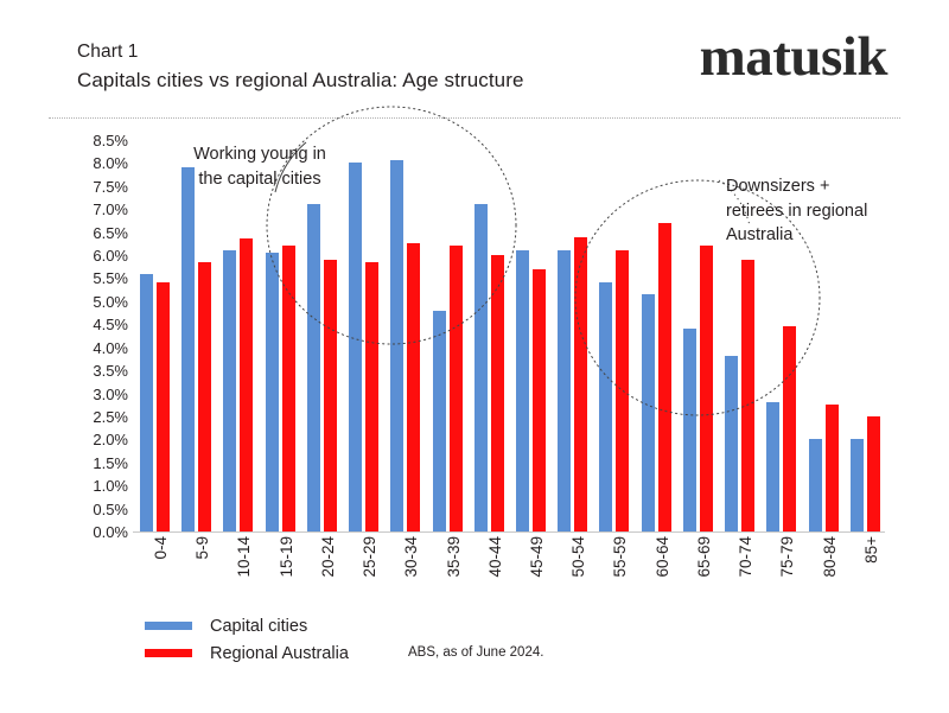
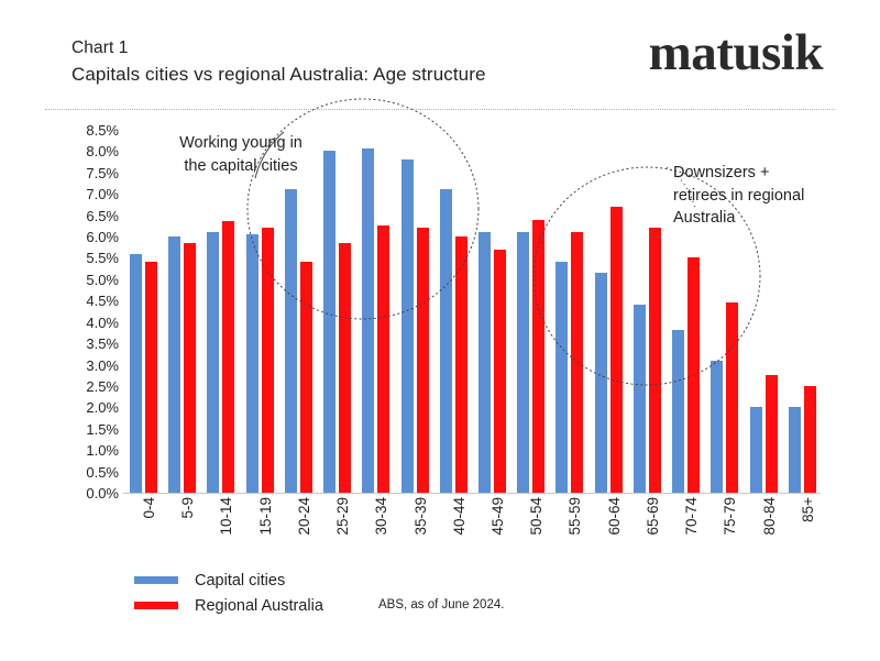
Capital cities/5-9: 7.9% -> 6.0%
Regional Australia/20-24: 5.9% -> 5.4%
Capital cities/35-39: 4.8% -> 7.8%
Regional Australia/70-74: 5.9% -> 5.5%
Capital cities/75-79: 2.8% -> 3.1%
